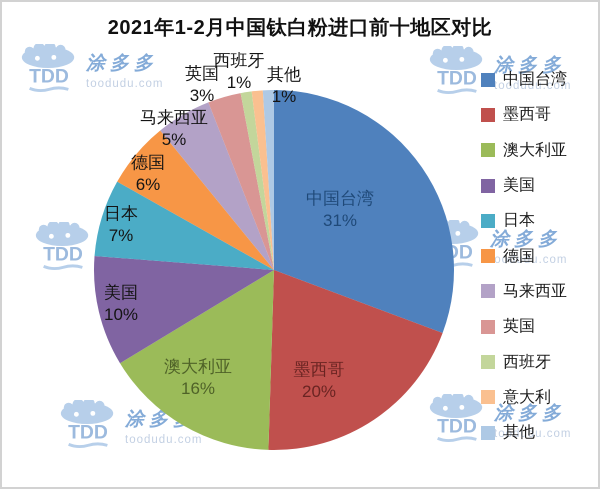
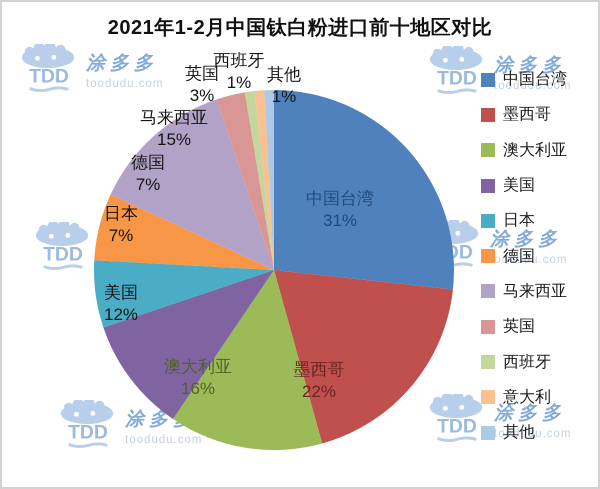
墨西哥: 20% -> 22%
美国: 10% -> 12%
德国: 6% -> 7%
马来西亚: 5% -> 15%
